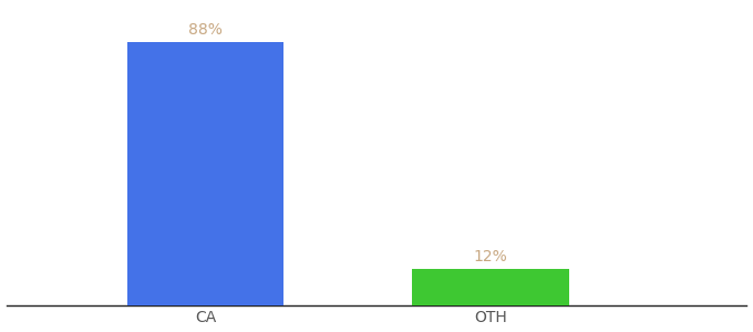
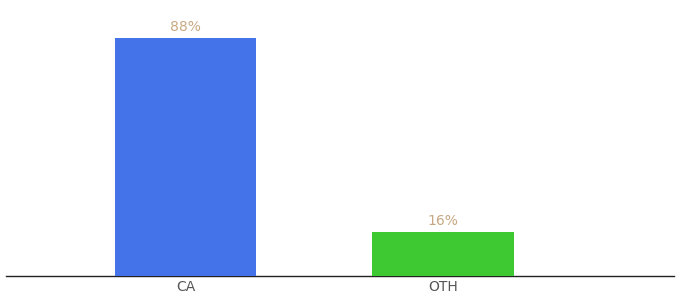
OTH: 12% -> 16%
